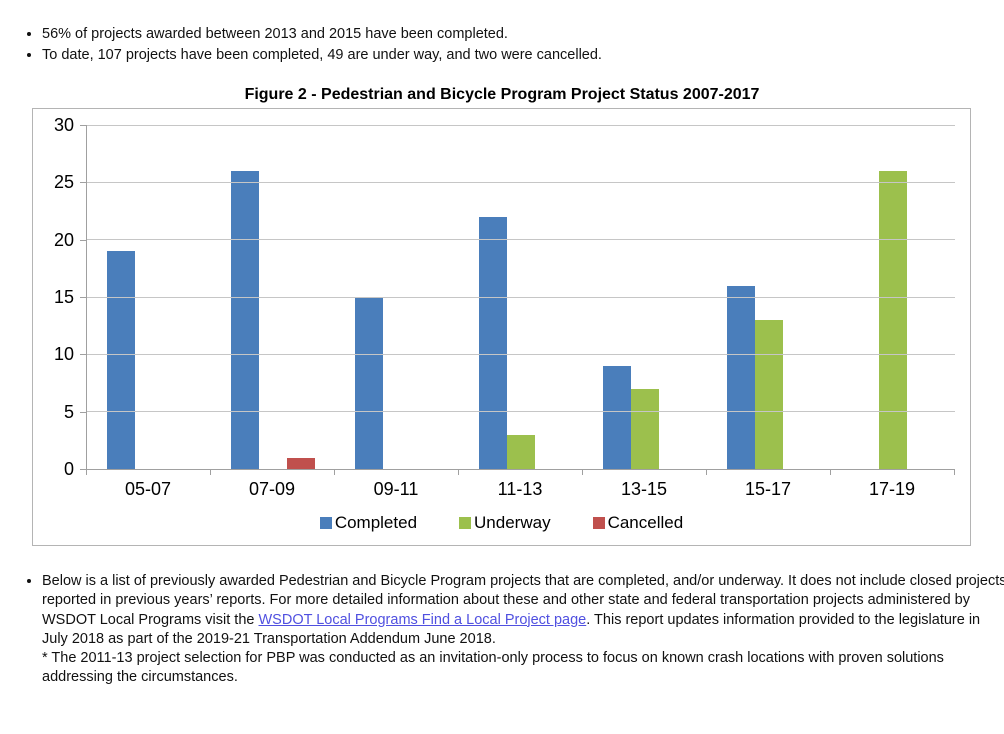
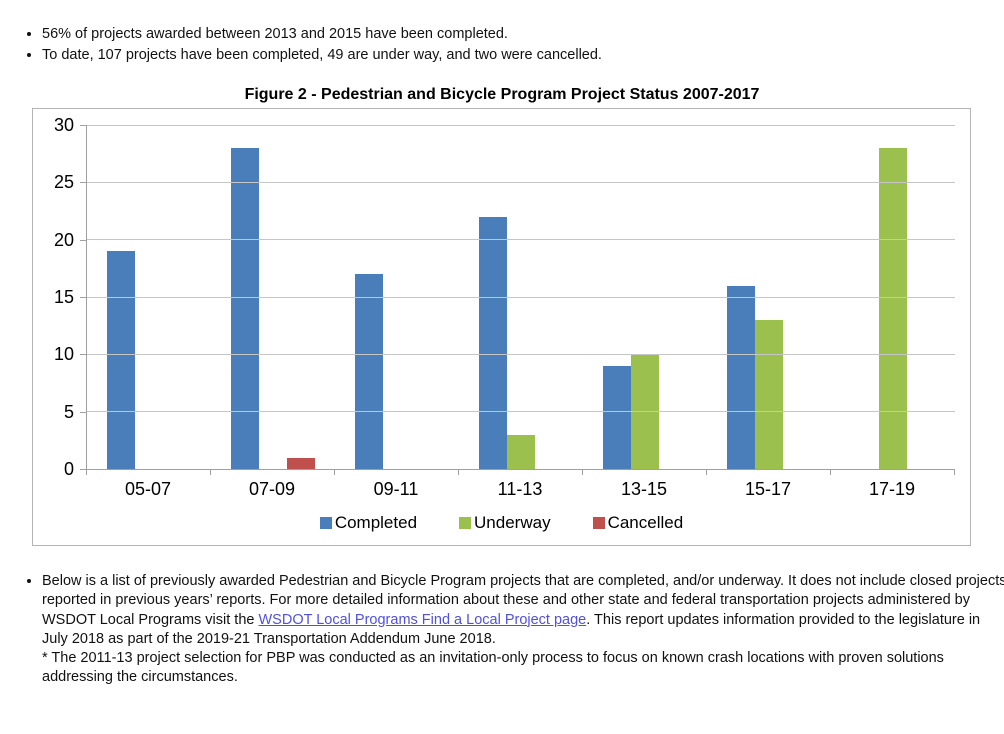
Completed/07-09: 26 -> 28
Completed/09-11: 15 -> 17
Underway/13-15: 7 -> 10
Underway/17-19: 26 -> 28
